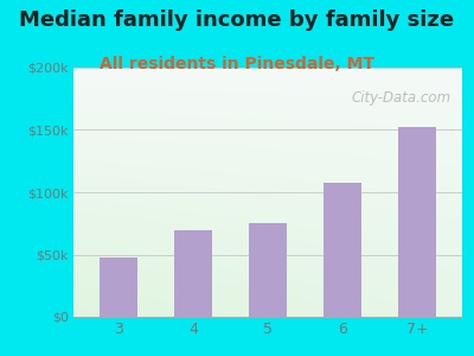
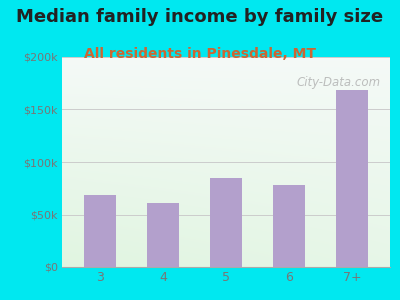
3: $48k -> $69k
4: $70k -> $61k
5: $75k -> $85k
6: $108k -> $78k
7+: $152k -> $169k
